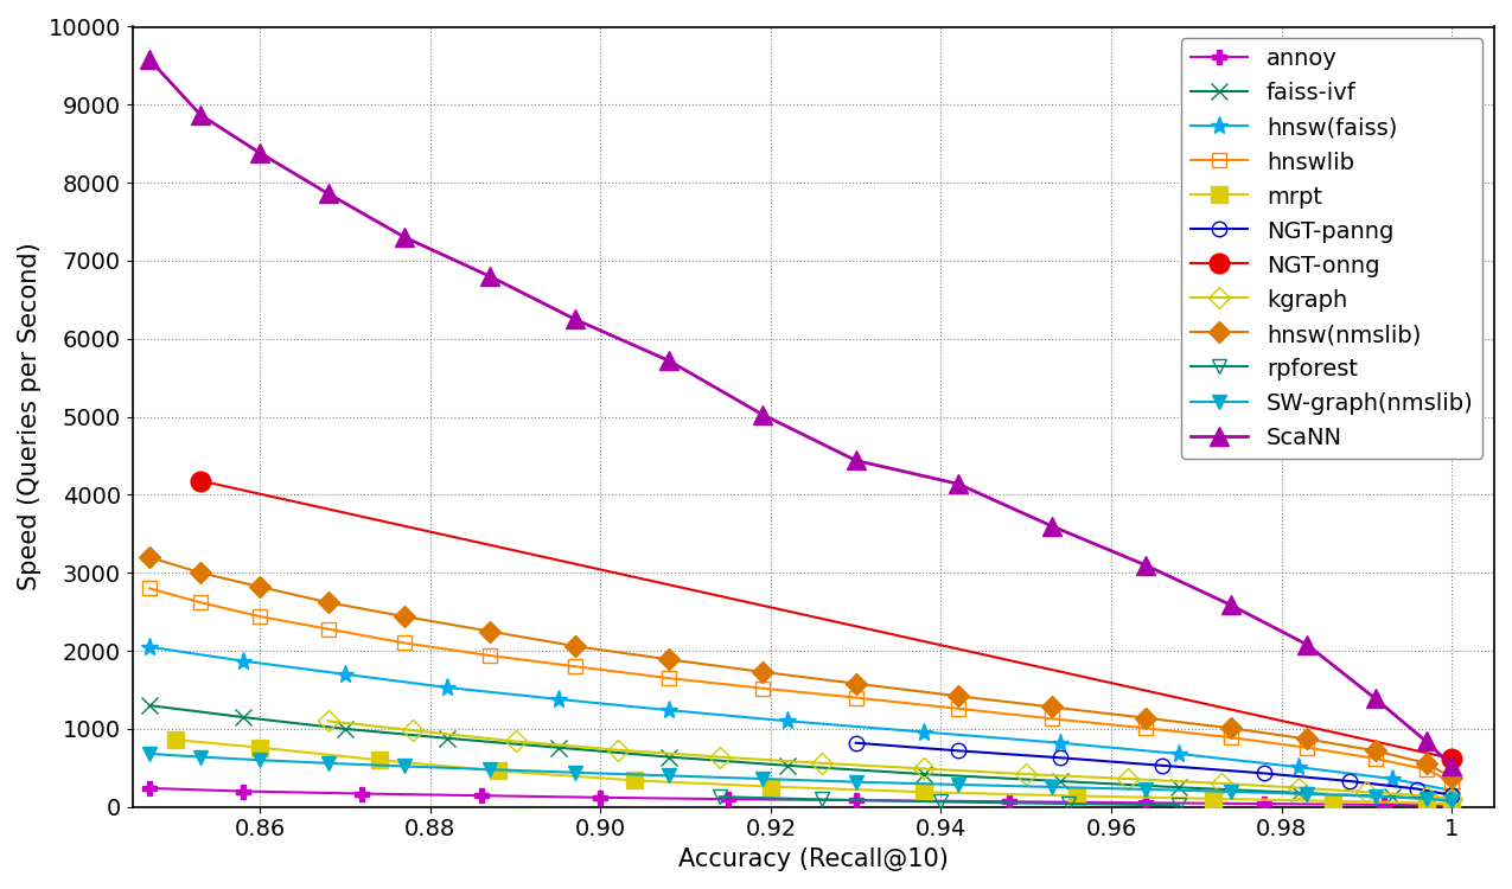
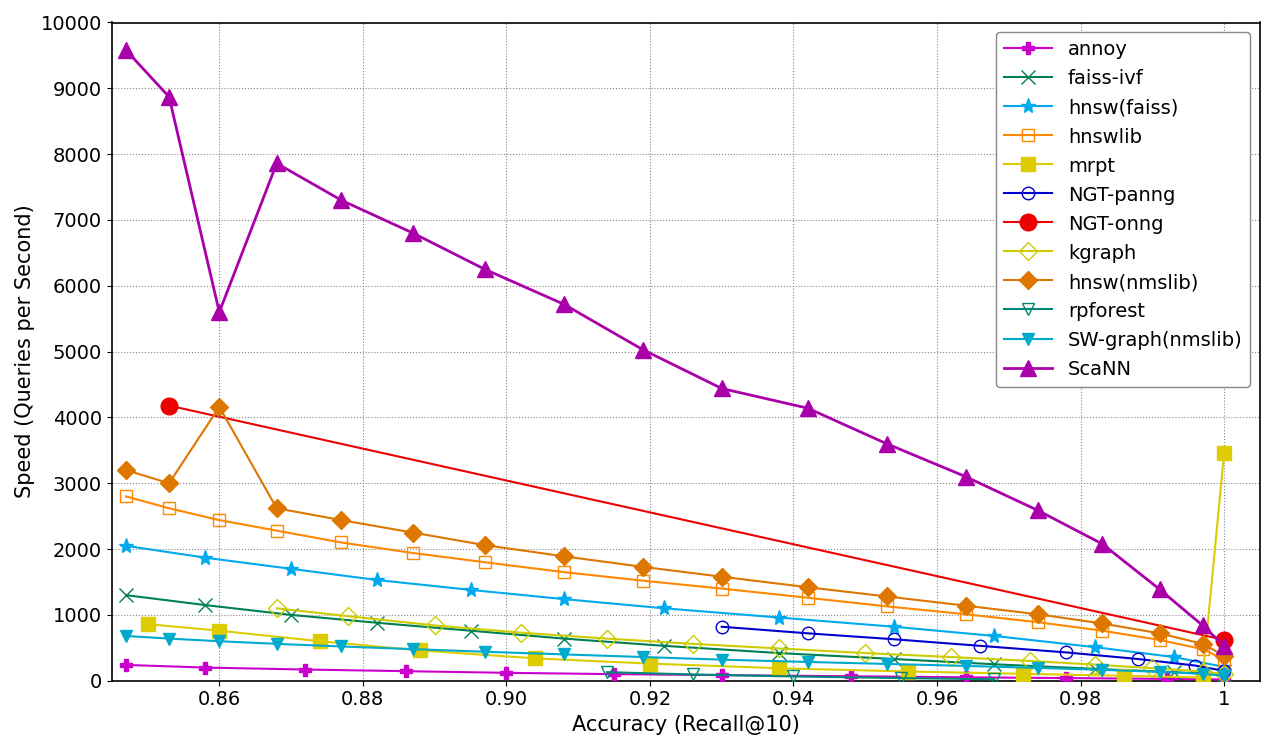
hnsw(nmslib)/0.86: 2820 -> 4160
ScaNN/0.86: 8380 -> 5600
mrpt/1: 30 -> 3460
